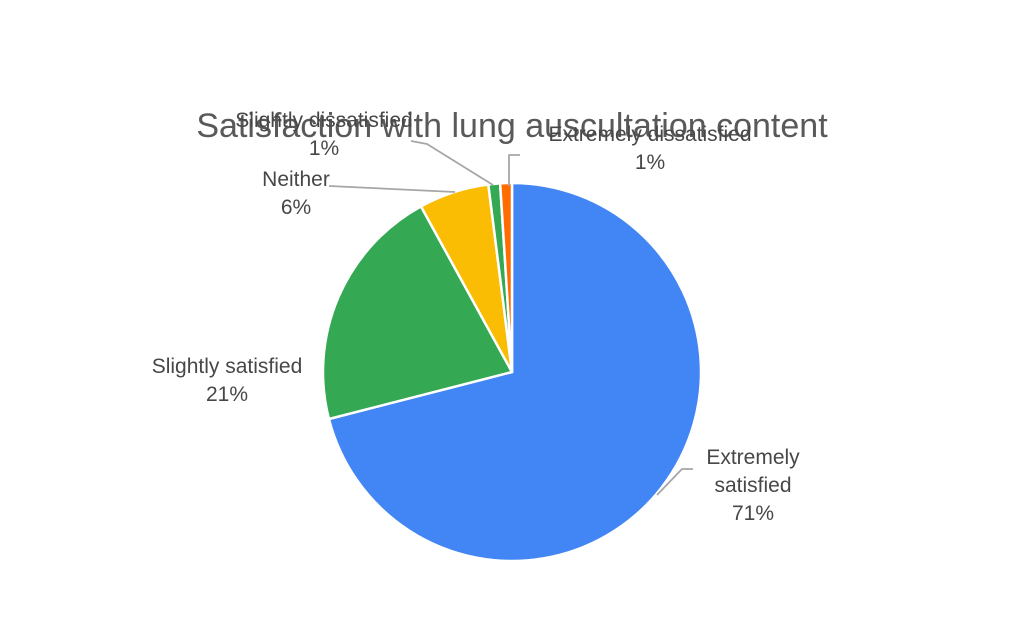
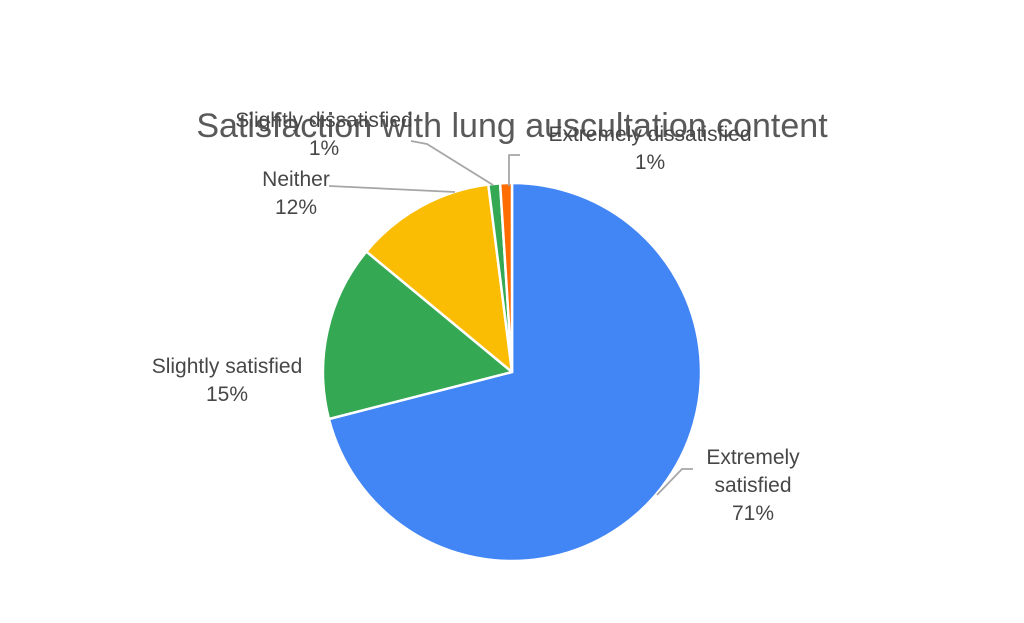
Slightly satisfied: 21% -> 15%
Neither: 6% -> 12%
